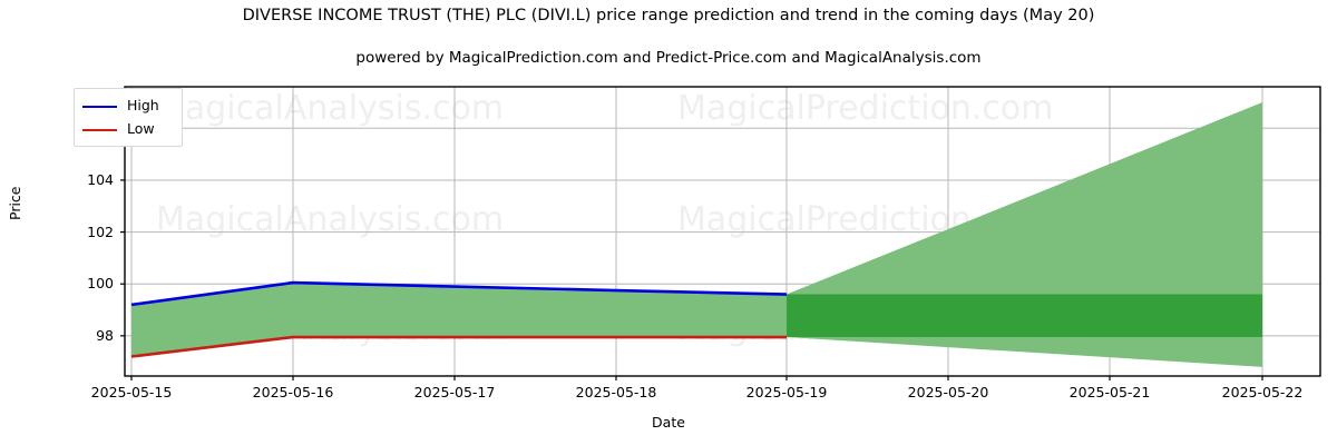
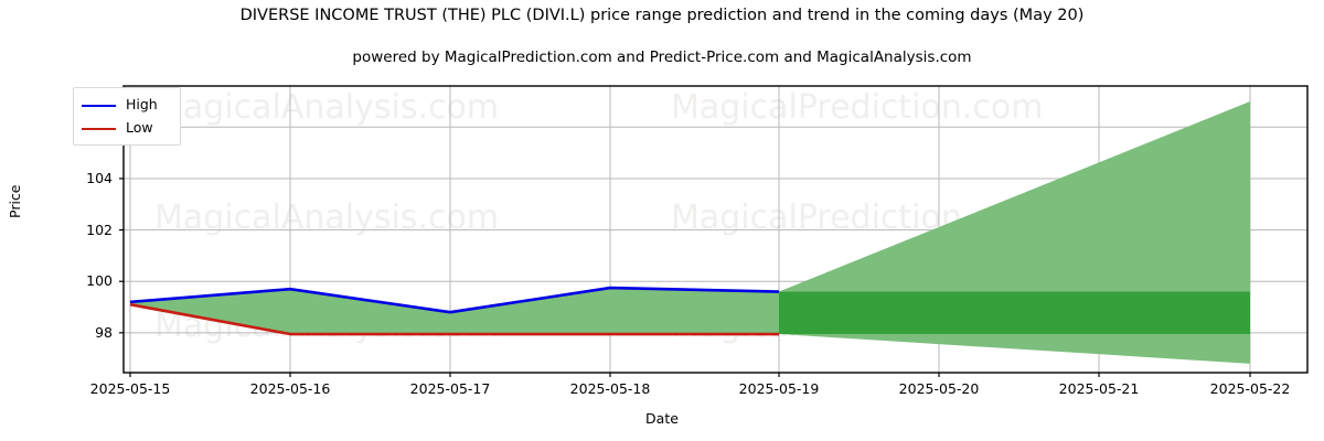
Low/2025-05-15: 97.2 -> 99.1
High/2025-05-16: 100.0 -> 99.7
High/2025-05-17: 99.9 -> 98.8
